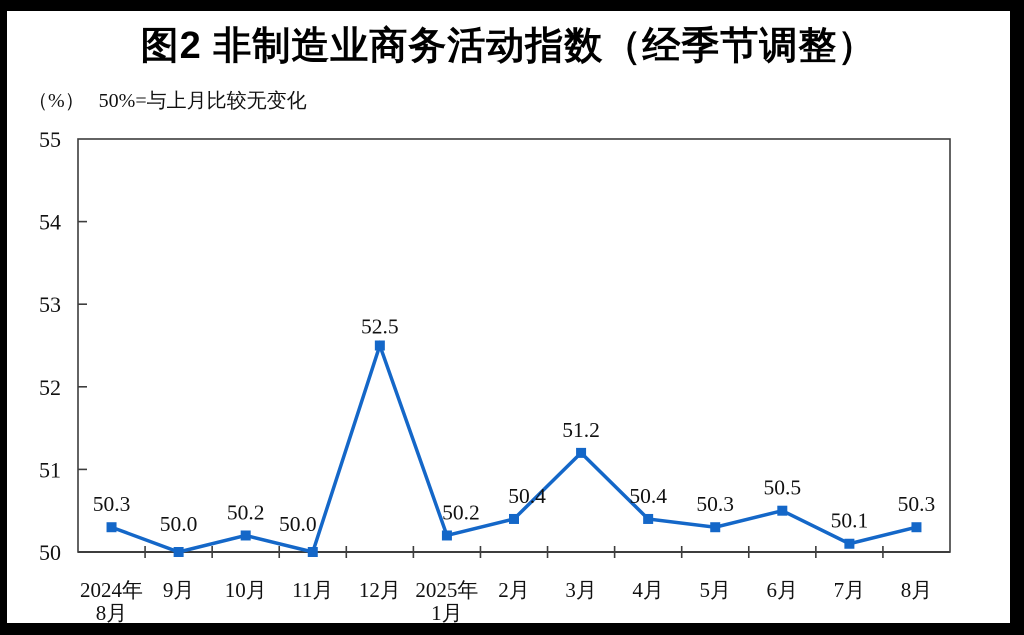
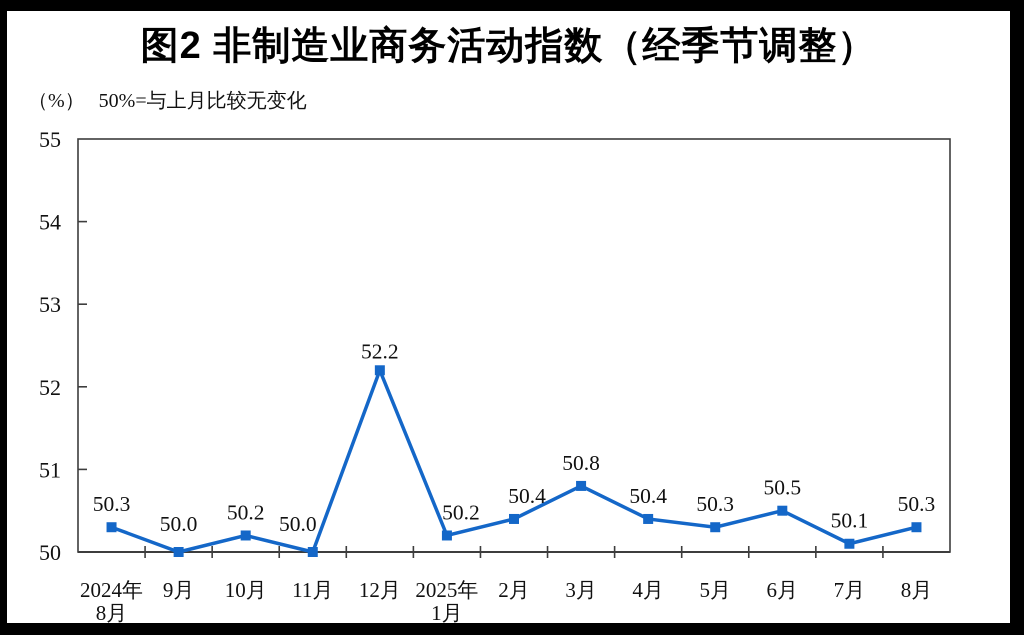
12月: 52.5 -> 52.2
3月: 51.2 -> 50.8
